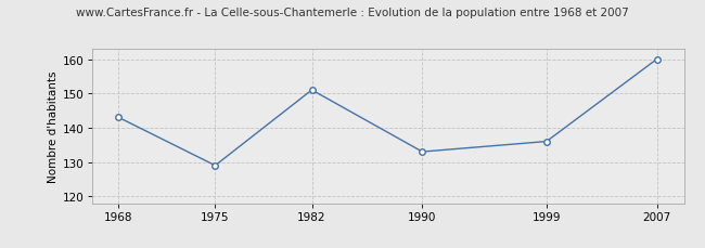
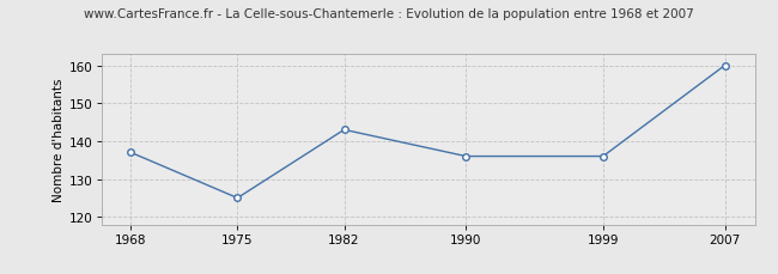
1968: 143 -> 137
1975: 129 -> 125
1982: 151 -> 143
1990: 133 -> 136
